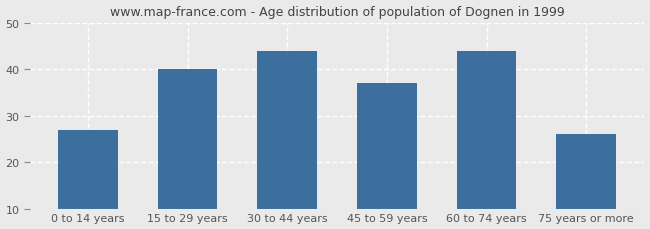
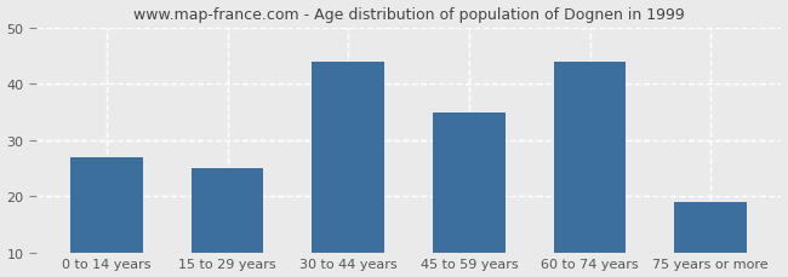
15 to 29 years: 40 -> 25
45 to 59 years: 37 -> 35
75 years or more: 26 -> 19
